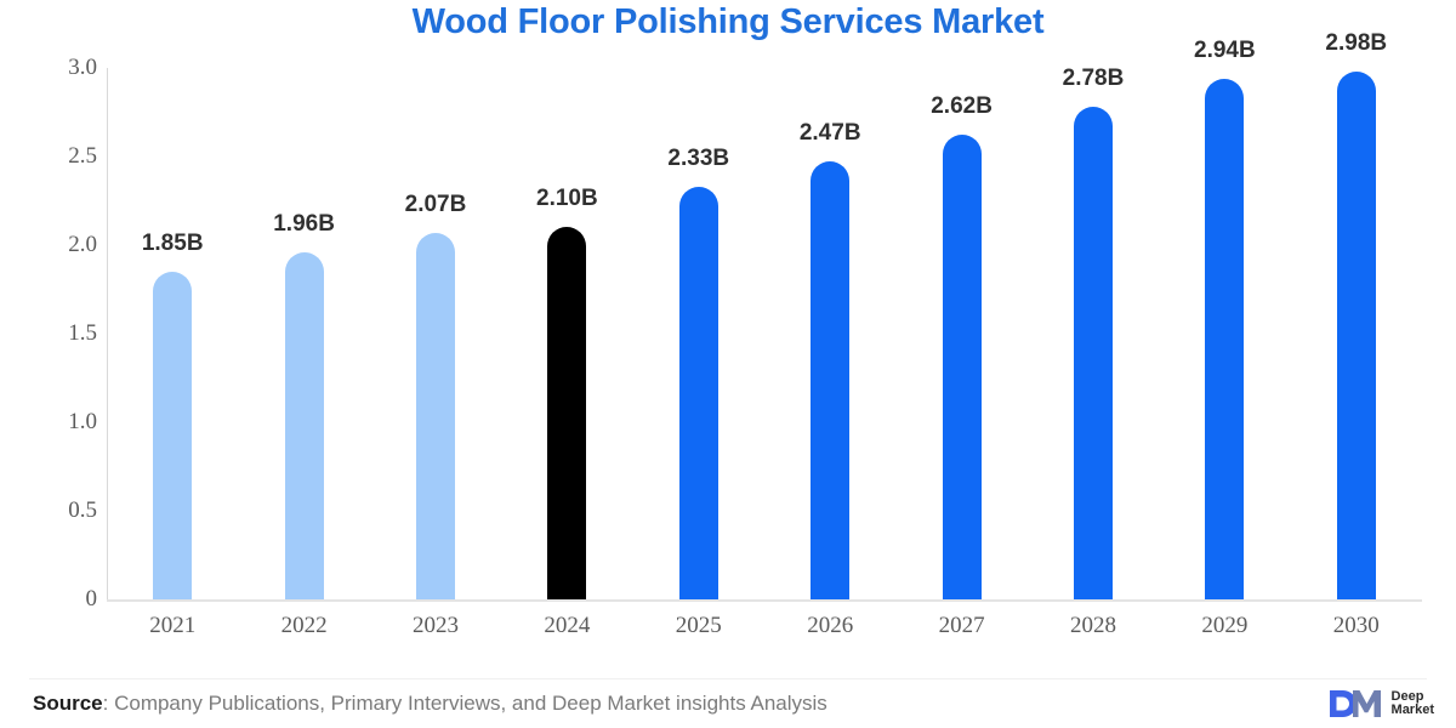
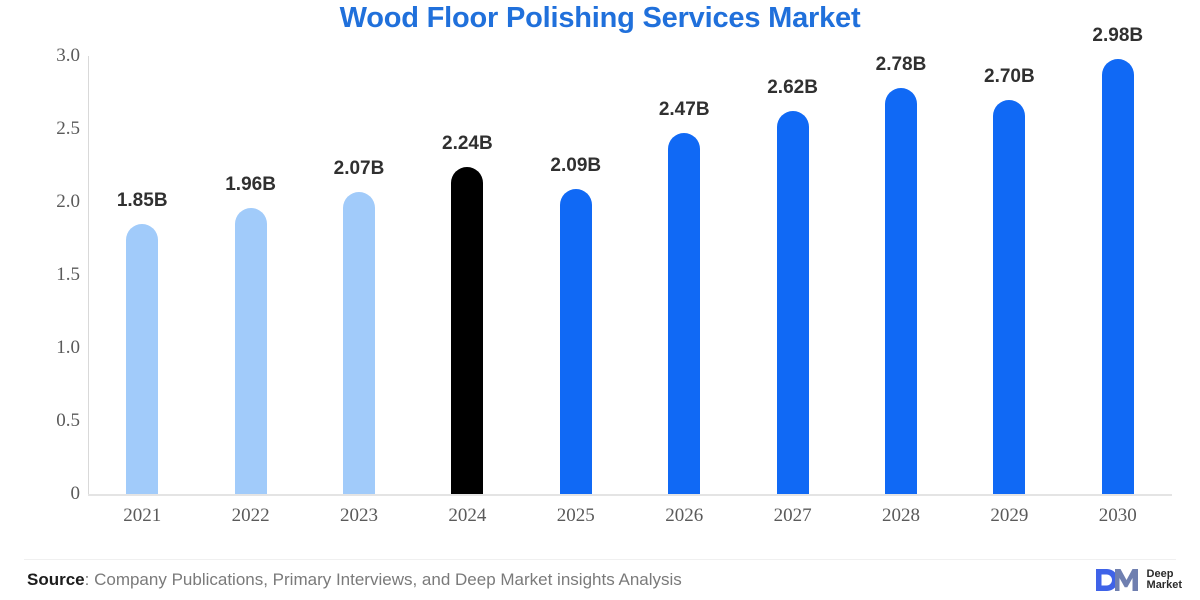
2024: 2.10B -> 2.24B
2025: 2.33B -> 2.09B
2029: 2.94B -> 2.70B
